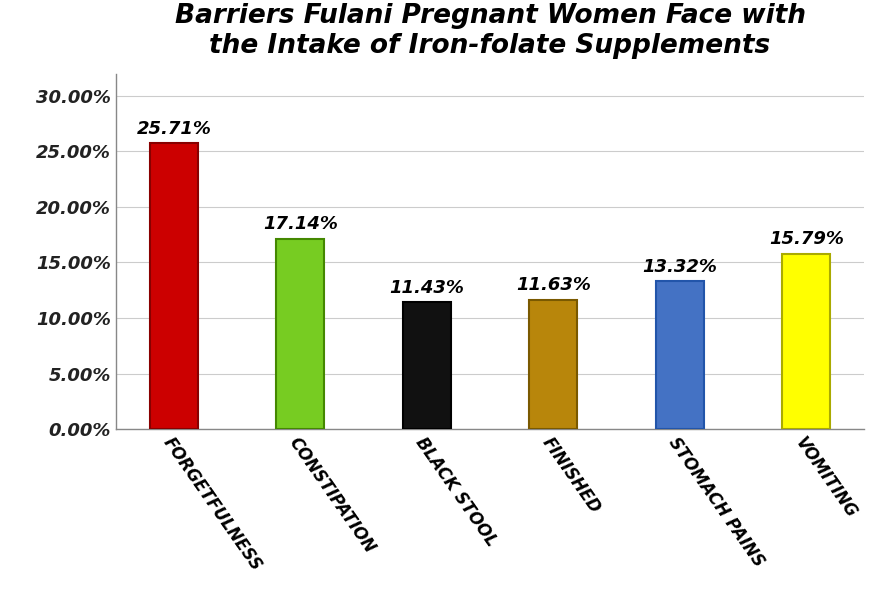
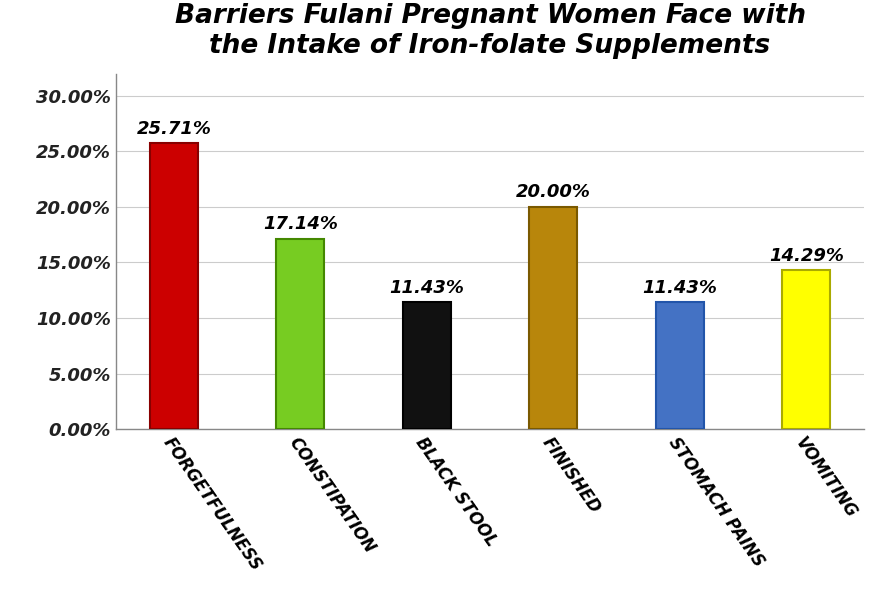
FINISHED: 11.63% -> 20.00%
STOMACH PAINS: 13.32% -> 11.43%
VOMITING: 15.79% -> 14.29%
